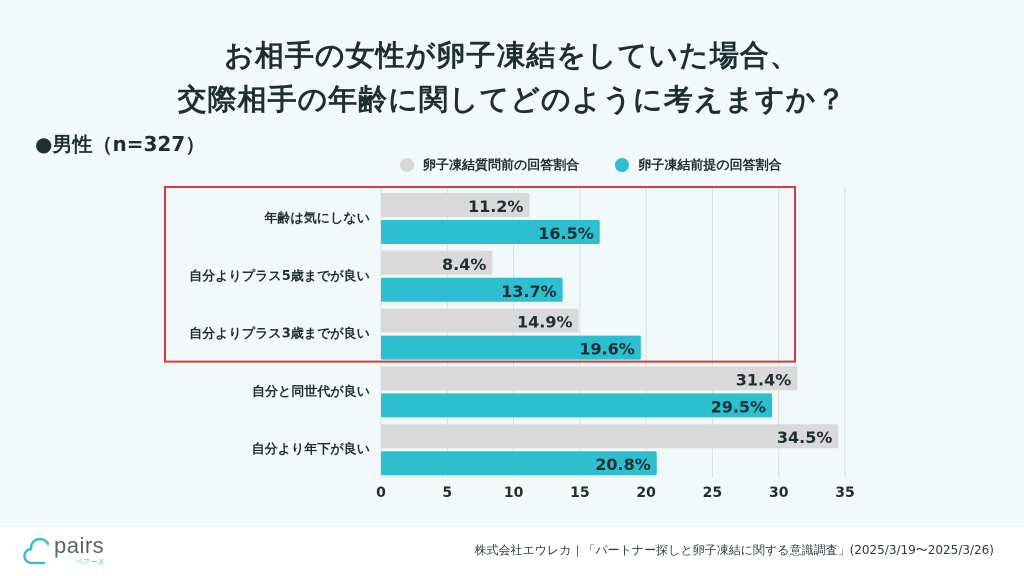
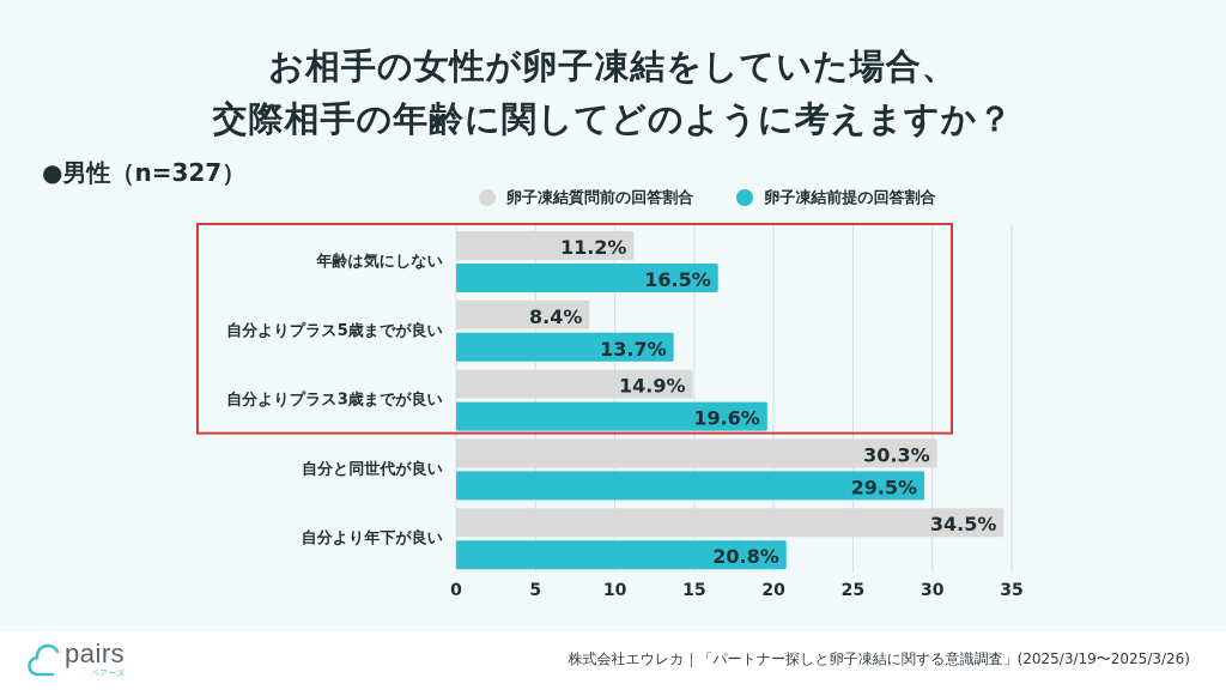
卵子凍結質問前の回答割合/自分と同世代が良い: 31.4% -> 30.3%
